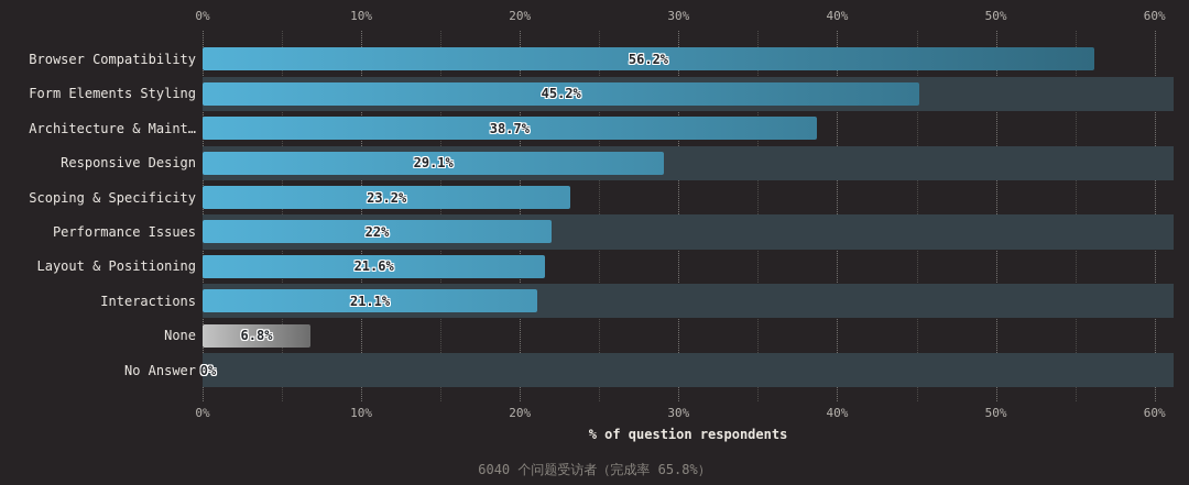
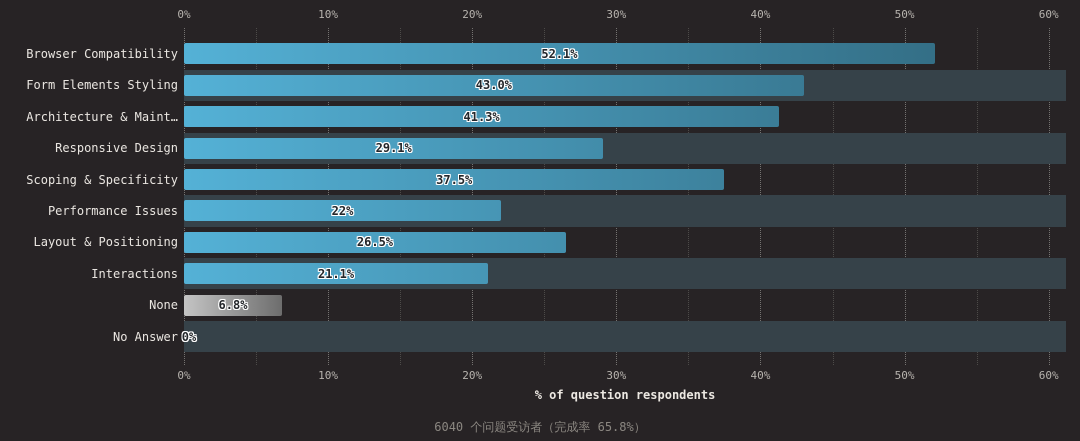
Browser Compatibility: 56.2% -> 52.1%
Form Elements Styling: 45.2% -> 43.0%
Architecture & Maint…: 38.7% -> 41.3%
Scoping & Specificity: 23.2% -> 37.5%
Layout & Positioning: 21.6% -> 26.5%
